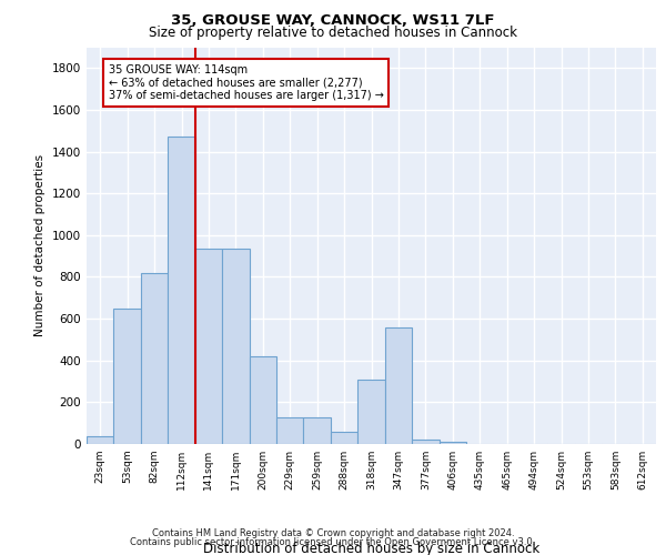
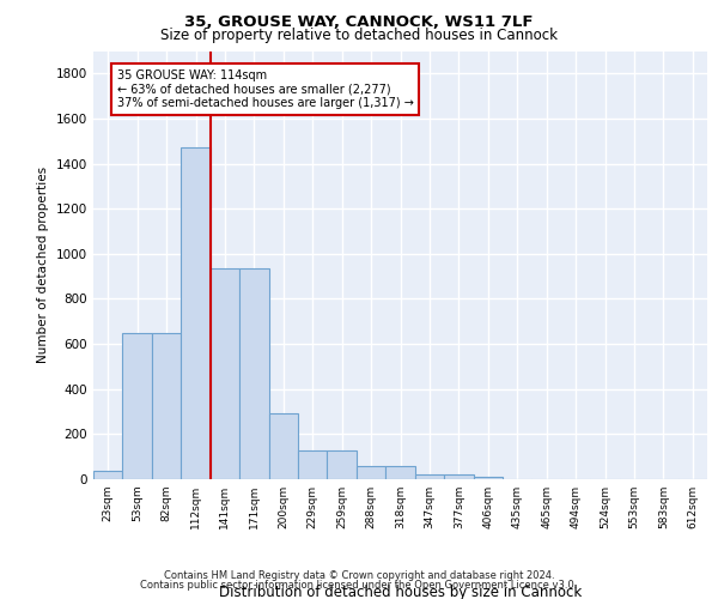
82sqm: 820 -> 650
200sqm: 420 -> 290
318sqm: 310 -> 60
347sqm: 560 -> 20
